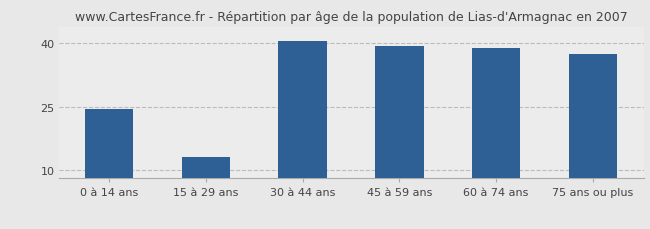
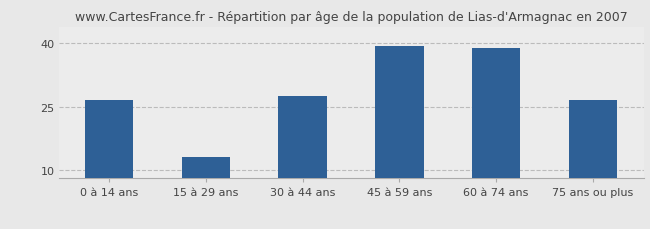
0 à 14 ans: 24.5 -> 26.5
30 à 44 ans: 40.5 -> 27.5
75 ans ou plus: 37.5 -> 26.5
